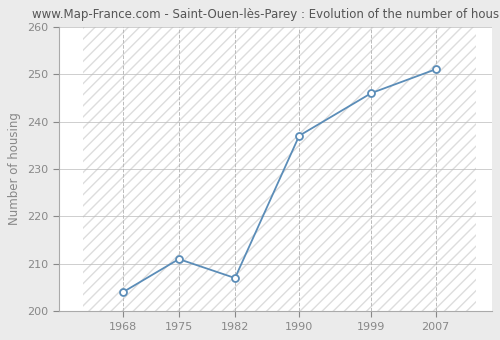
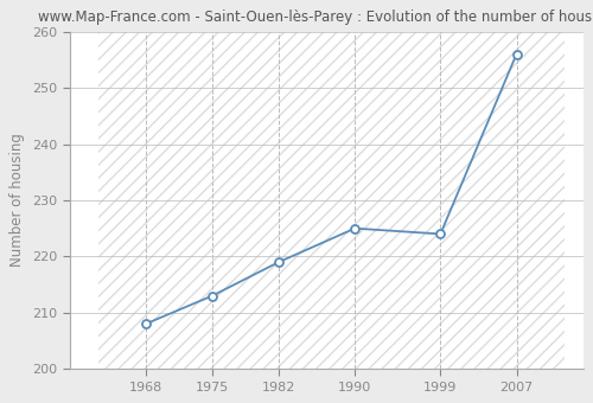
1968: 204 -> 208
1975: 211 -> 213
1982: 207 -> 219
1990: 237 -> 225
1999: 246 -> 224
2007: 251 -> 256
